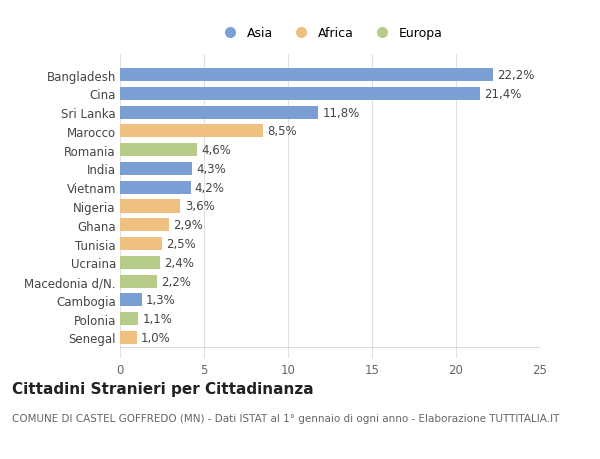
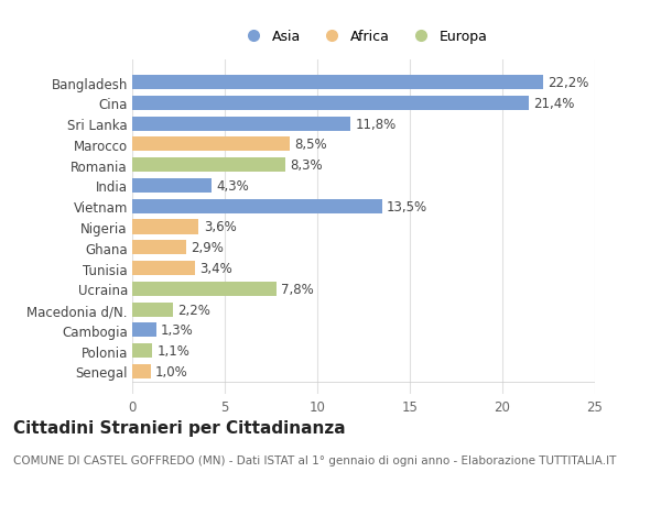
Romania: 4,6% -> 8,3%
Vietnam: 4,2% -> 13,5%
Tunisia: 2,5% -> 3,4%
Ucraina: 2,4% -> 7,8%
